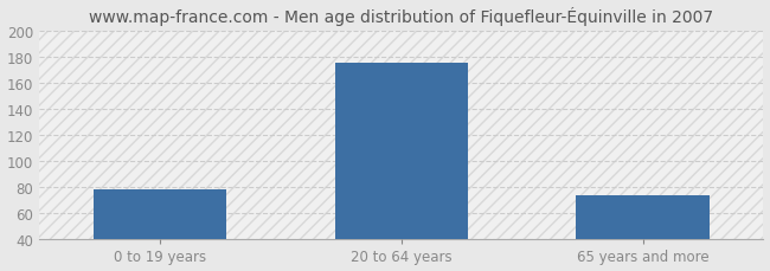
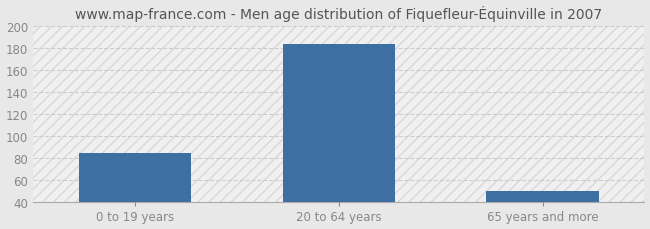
0 to 19 years: 78 -> 85
20 to 64 years: 175 -> 184
65 years and more: 74 -> 50
